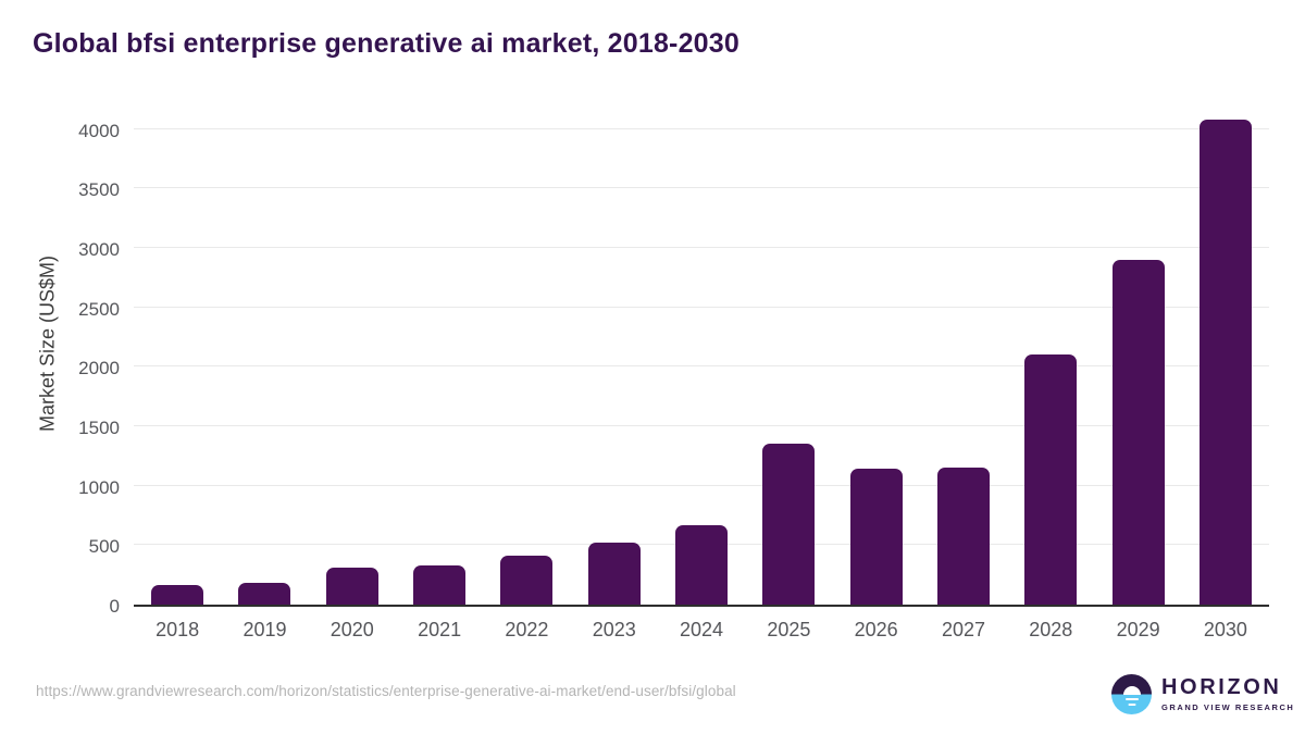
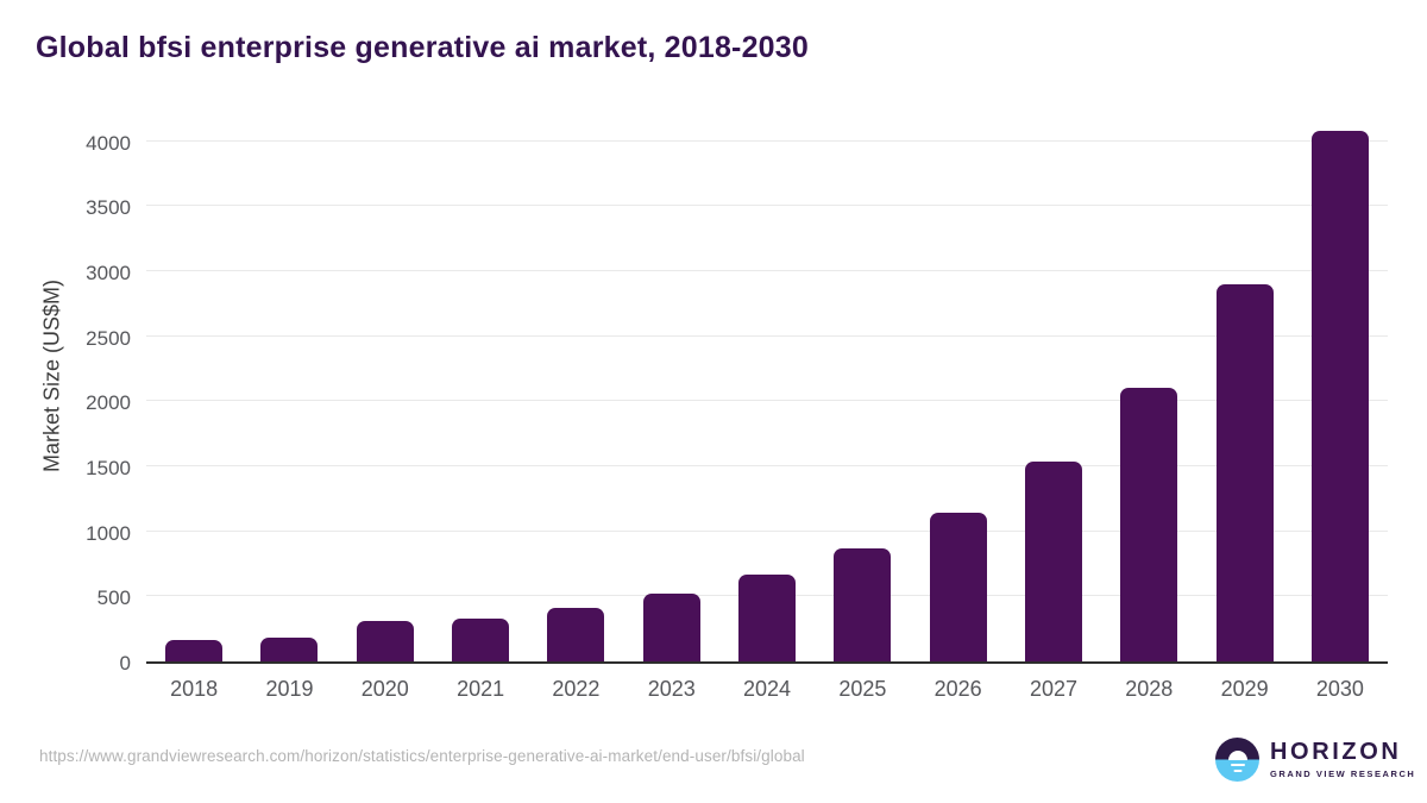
2025: 1350 -> 860
2027: 1150 -> 1540
